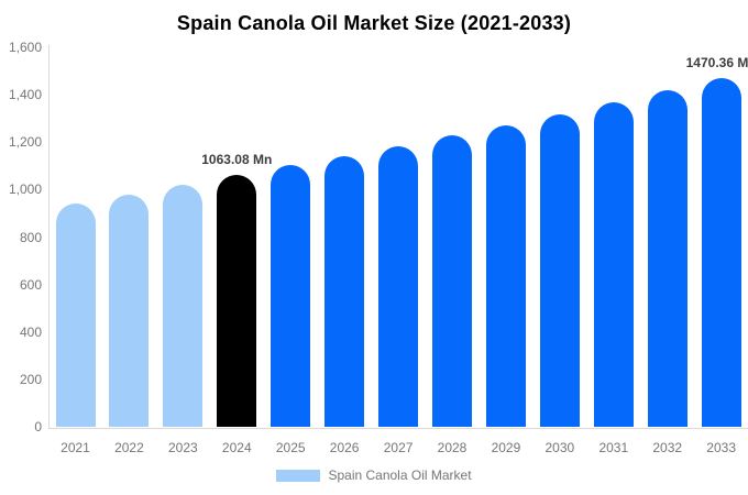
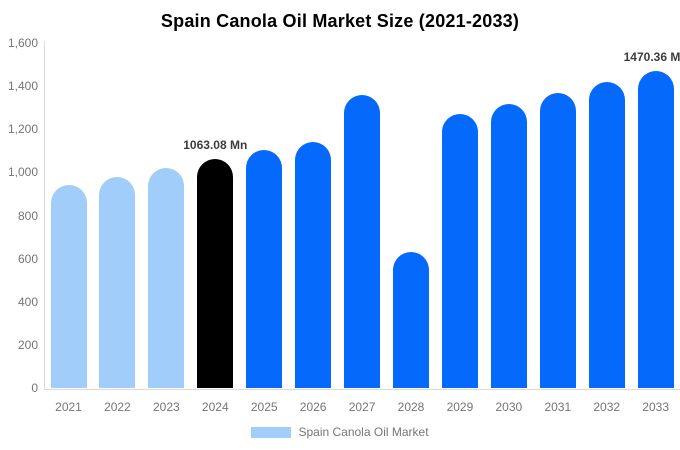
2027: 1180 -> 1360
2028: 1230 -> 630
